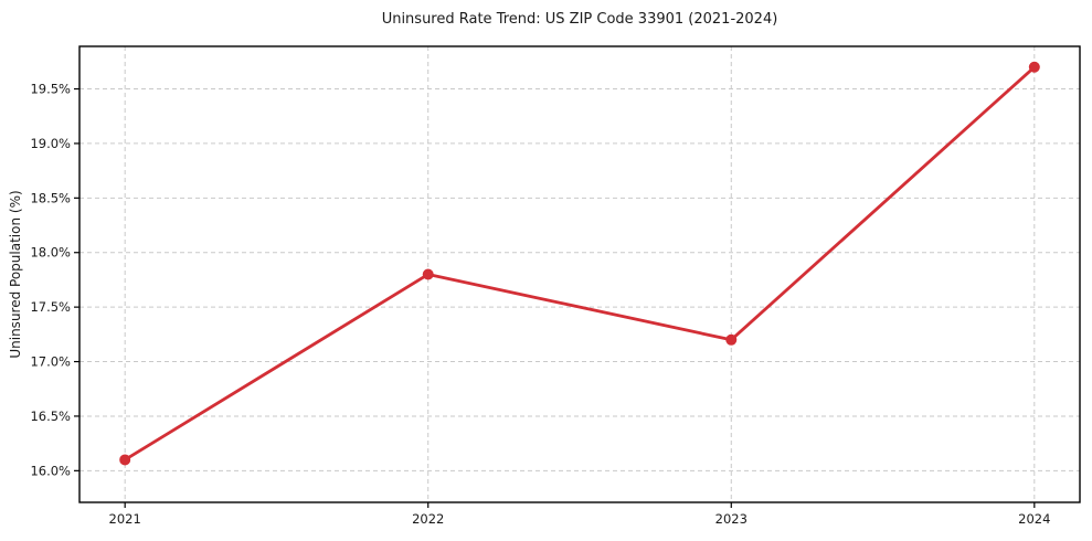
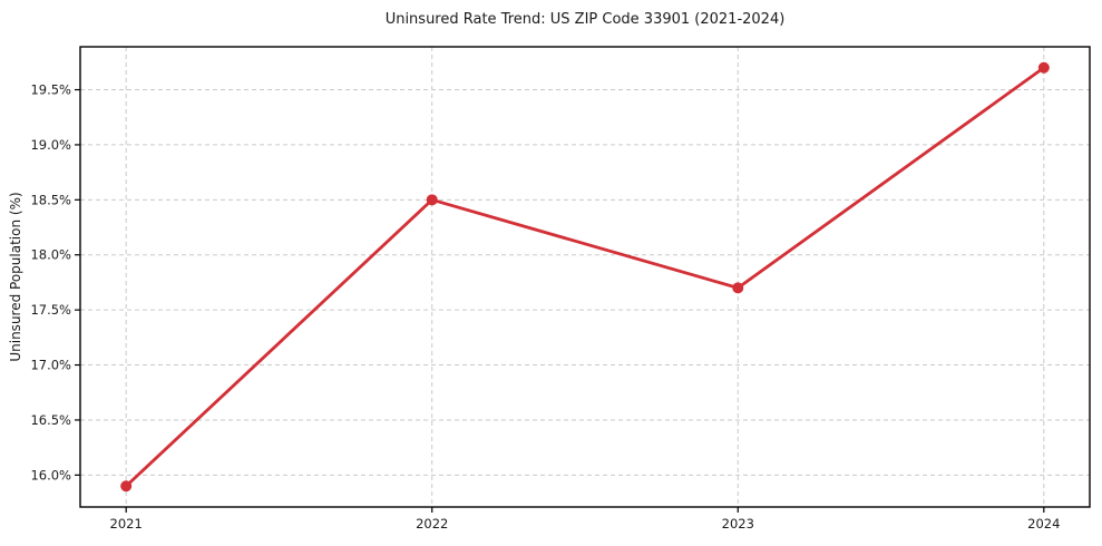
2021: 16.1% -> 15.9%
2022: 17.8% -> 18.5%
2023: 17.2% -> 17.7%
